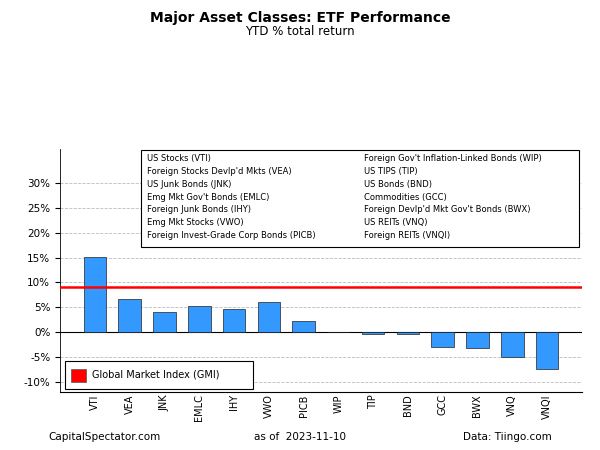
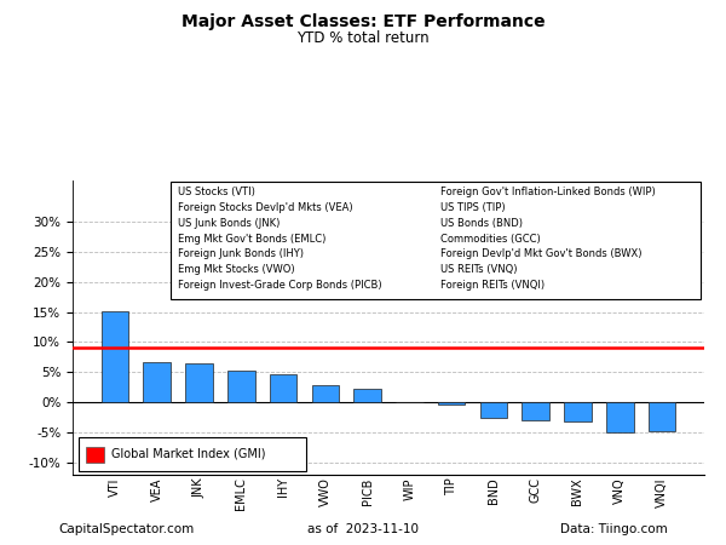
JNK: 4.0% -> 6.5%
VWO: 6.0% -> 2.8%
BND: -0.5% -> -2.7%
VNQI: -7.5% -> -4.8%
